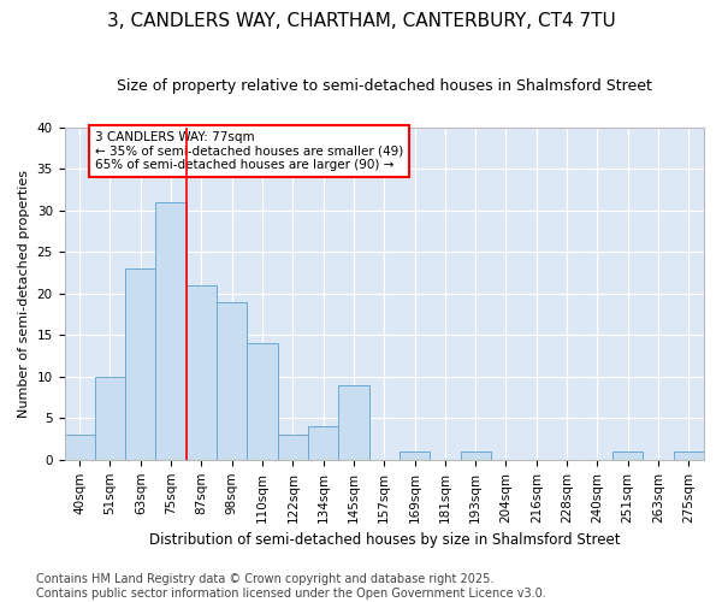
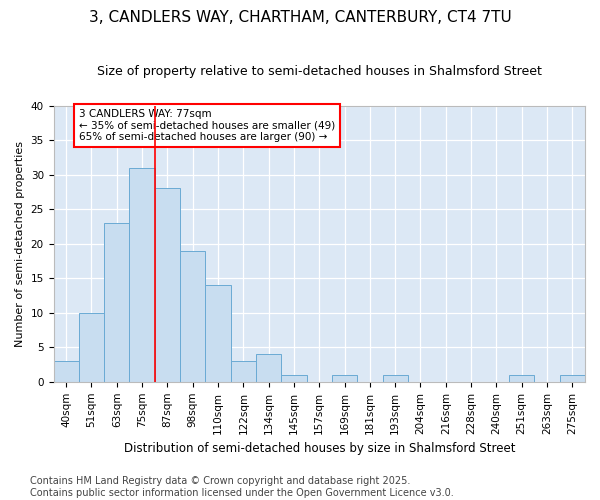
87sqm: 21 -> 28
145sqm: 9 -> 1
